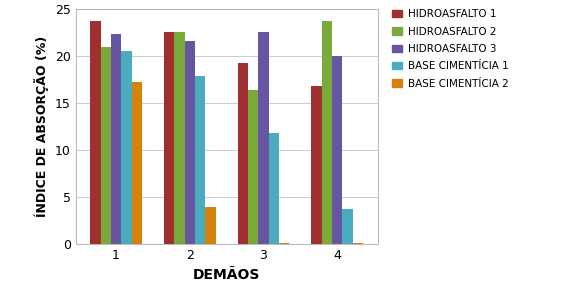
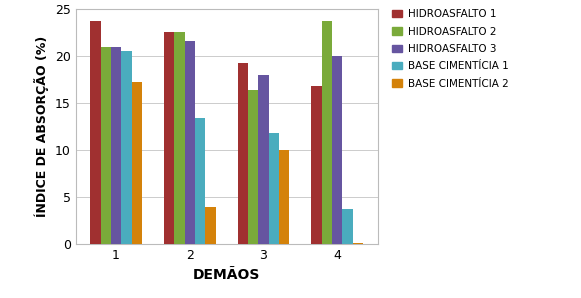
HIDROASFALTO 3/1: 22.3 -> 21.0
BASE CIMENTÍCIA 1/2: 17.9 -> 13.4
HIDROASFALTO 3/3: 22.5 -> 18.0
BASE CIMENTÍCIA 2/3: 0.1 -> 10.0
